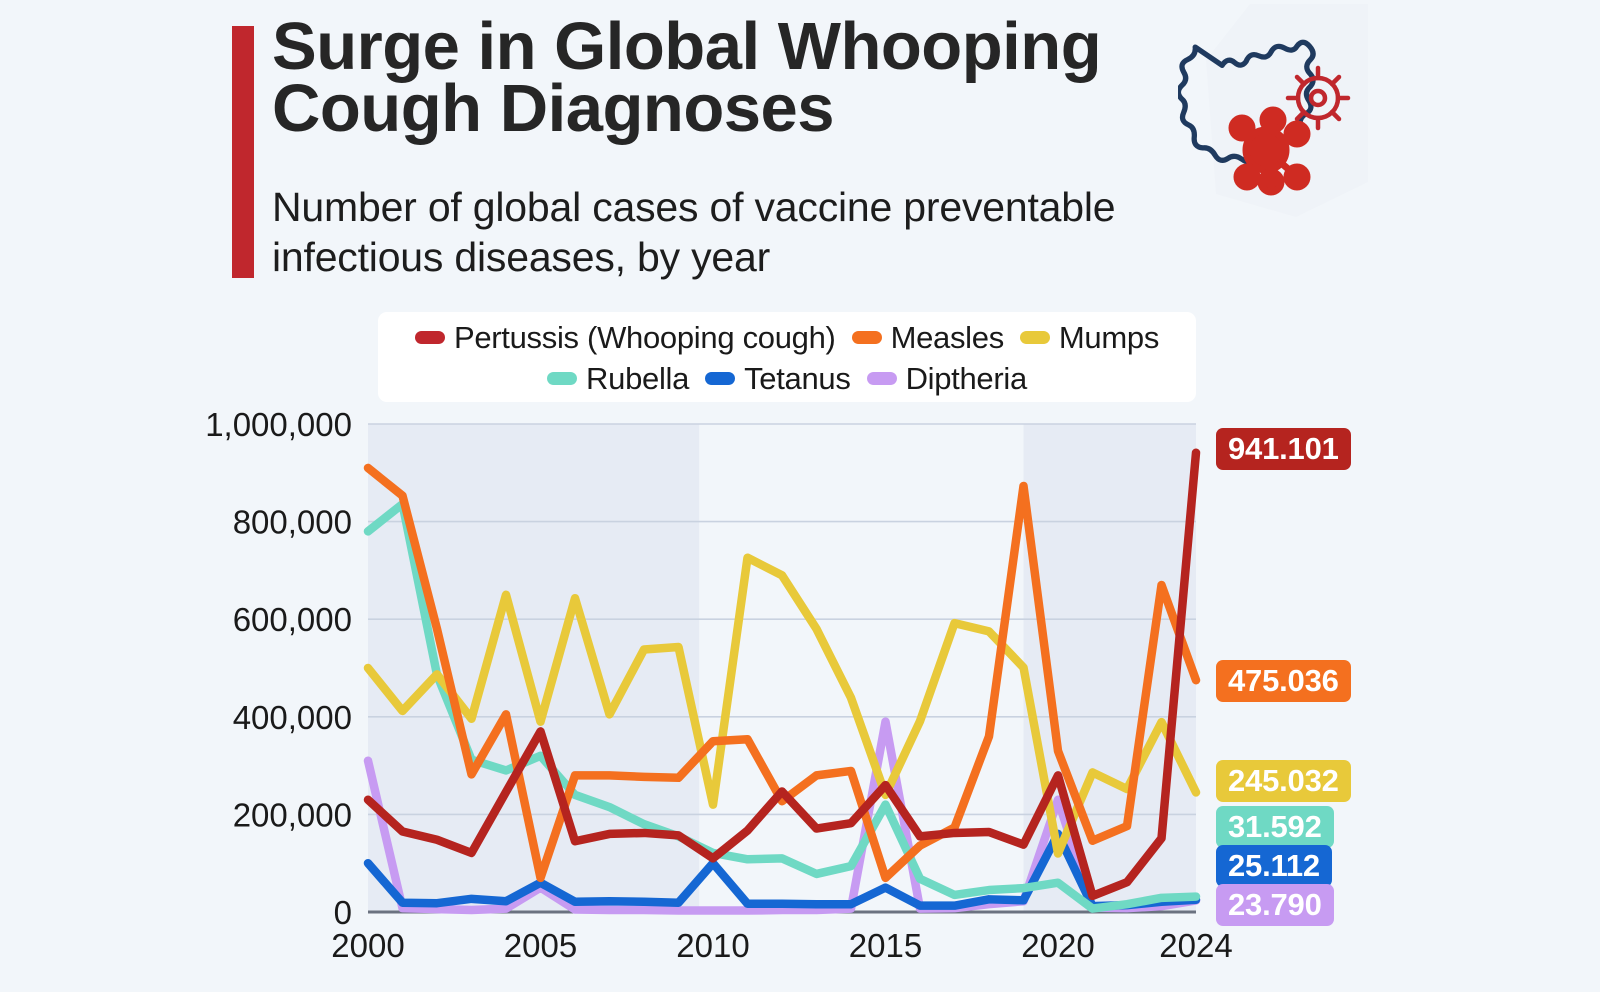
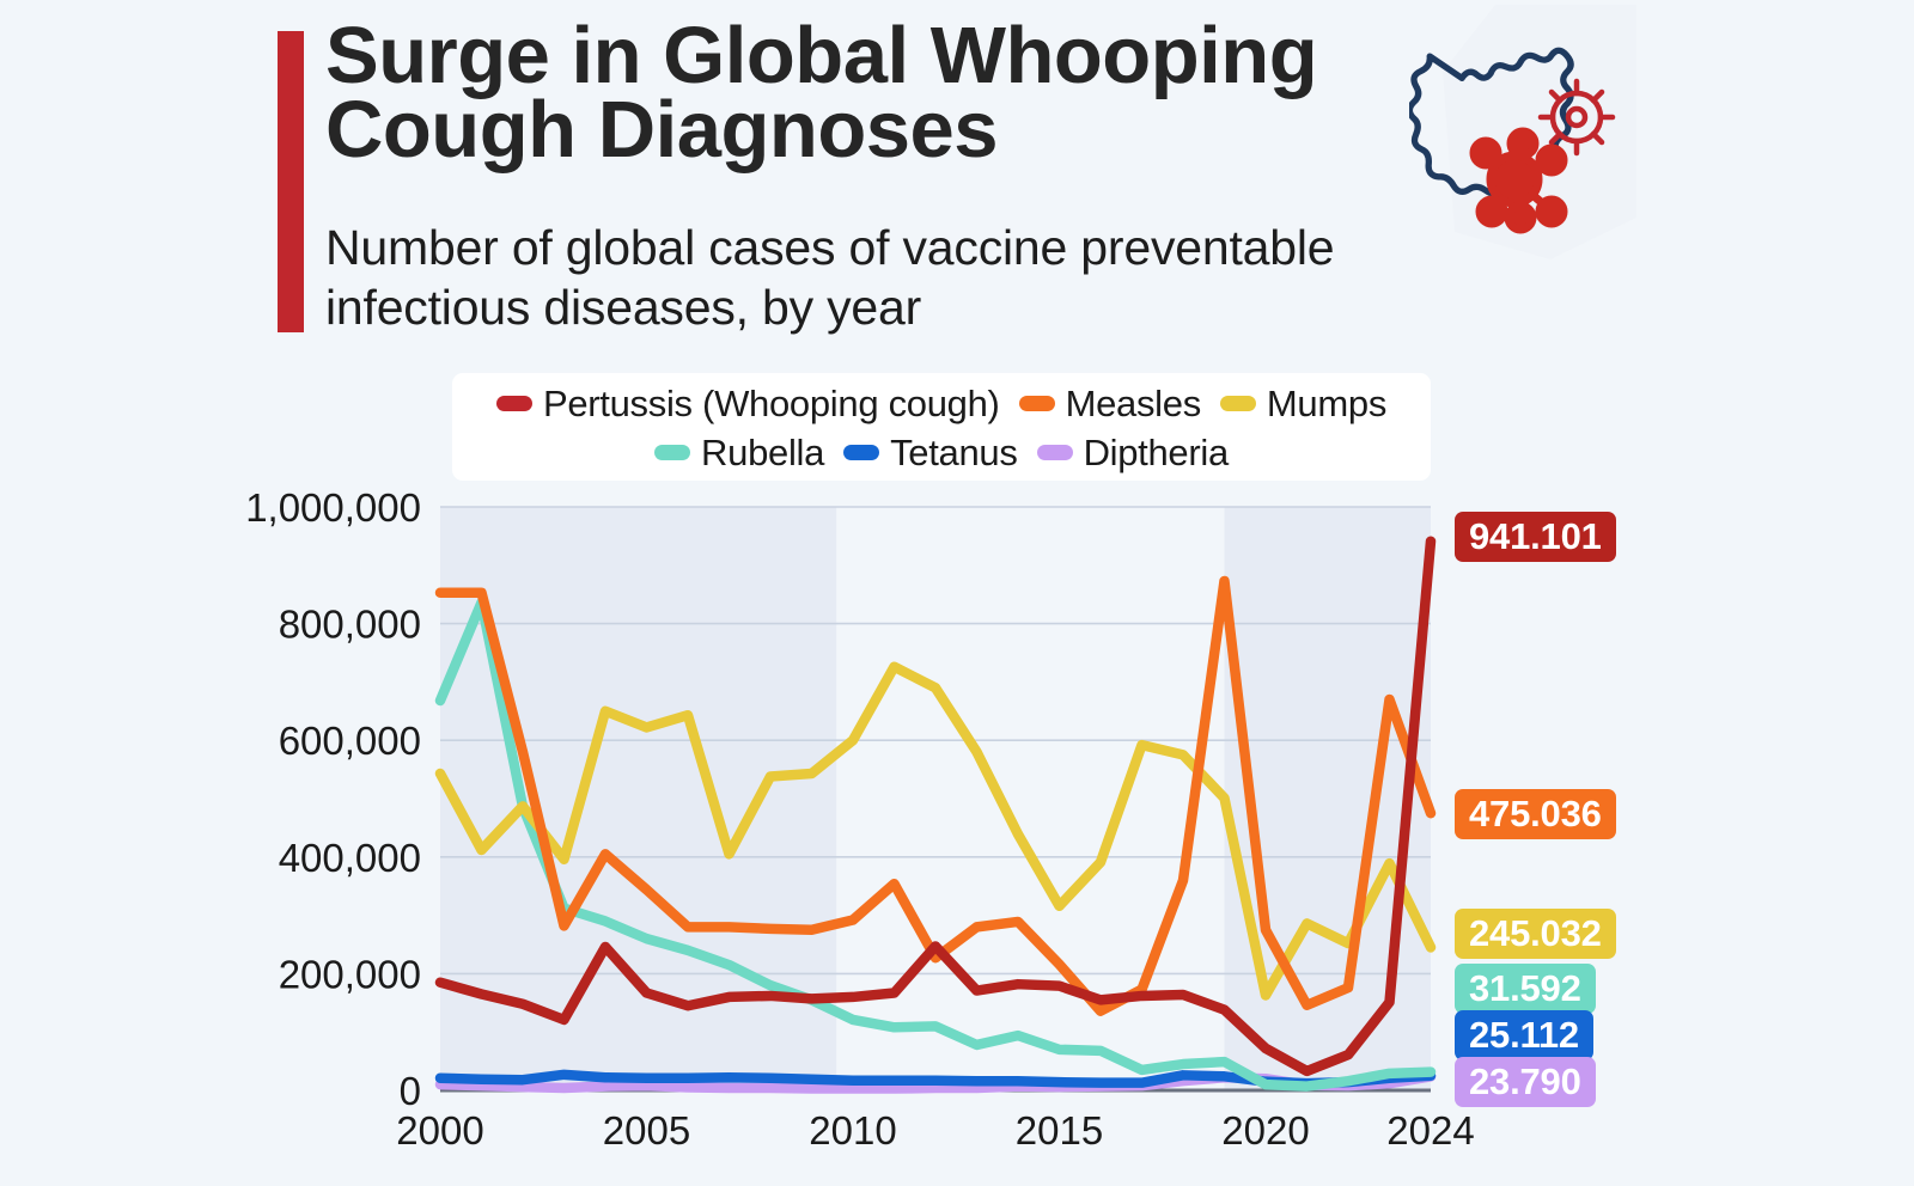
Pertussis (Whooping cough)/2000: 230000 -> 180000
Measles/2000: 910000 -> 850000
Mumps/2000: 500000 -> 540000
Rubella/2000: 780000 -> 670000
Tetanus/2000: 100000 -> 20000
Diptheria/2000: 310000 -> 10000
Pertussis (Whooping cough)/2005: 370000 -> 170000
Measles/2005: 70000 -> 340000
Mumps/2005: 390000 -> 620000
Rubella/2005: 320000 -> 260000
Tetanus/2005: 60000 -> 20000
Diptheria/2005: 50000 -> 10000
Pertussis (Whooping cough)/2010: 110000 -> 160000
Measles/2010: 350000 -> 290000
Mumps/2010: 220000 -> 600000
Tetanus/2010: 100000 -> 20000
Pertussis (Whooping cough)/2015: 260000 -> 180000
Measles/2015: 70000 -> 220000
Mumps/2015: 240000 -> 320000
Rubella/2015: 220000 -> 70000
Tetanus/2015: 50000 -> 10000
Diptheria/2015: 390000 -> 10000
Pertussis (Whooping cough)/2020: 280000 -> 70000
Measles/2020: 330000 -> 280000
Mumps/2020: 120000 -> 160000
Rubella/2020: 60000 -> 10000
Tetanus/2020: 160000 -> 20000
Diptheria/2020: 230000 -> 20000
